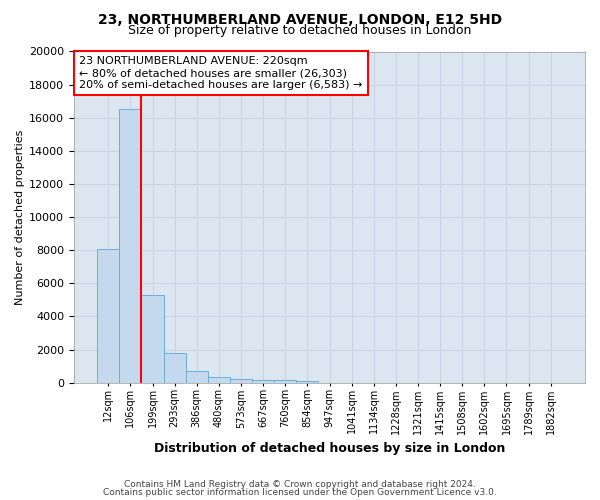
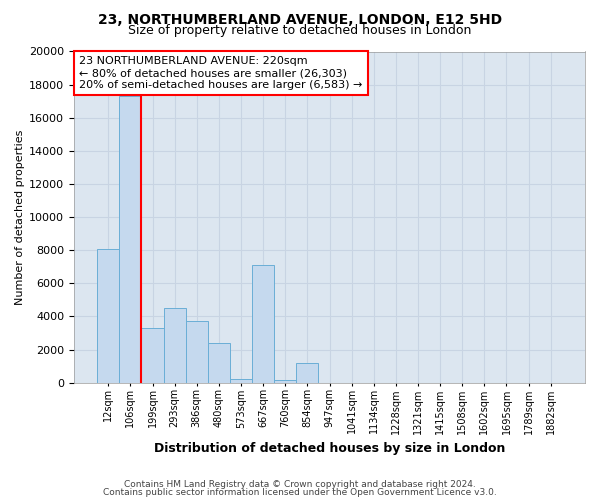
106sqm: 16500 -> 17300
199sqm: 5300 -> 3300
293sqm: 1800 -> 4500
386sqm: 700 -> 3700
480sqm: 300 -> 2400
667sqm: 200 -> 7100
854sqm: 100 -> 1200
